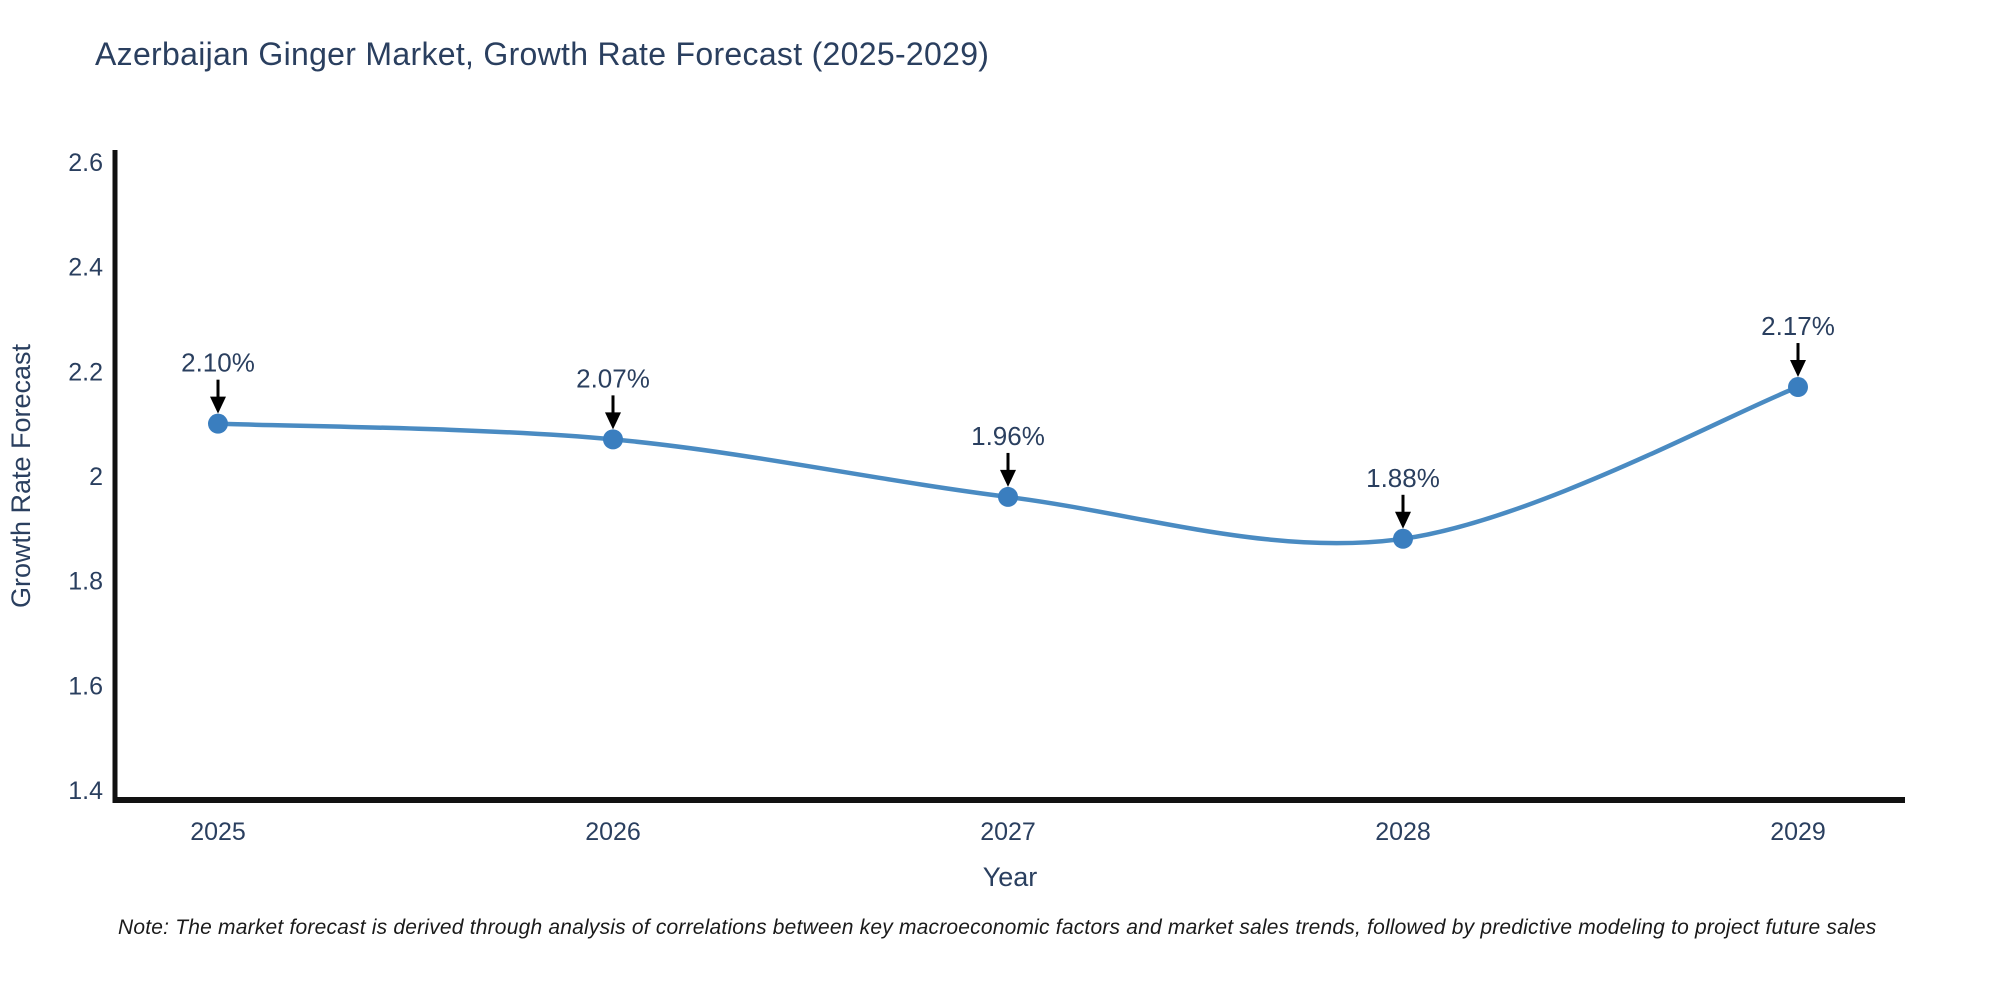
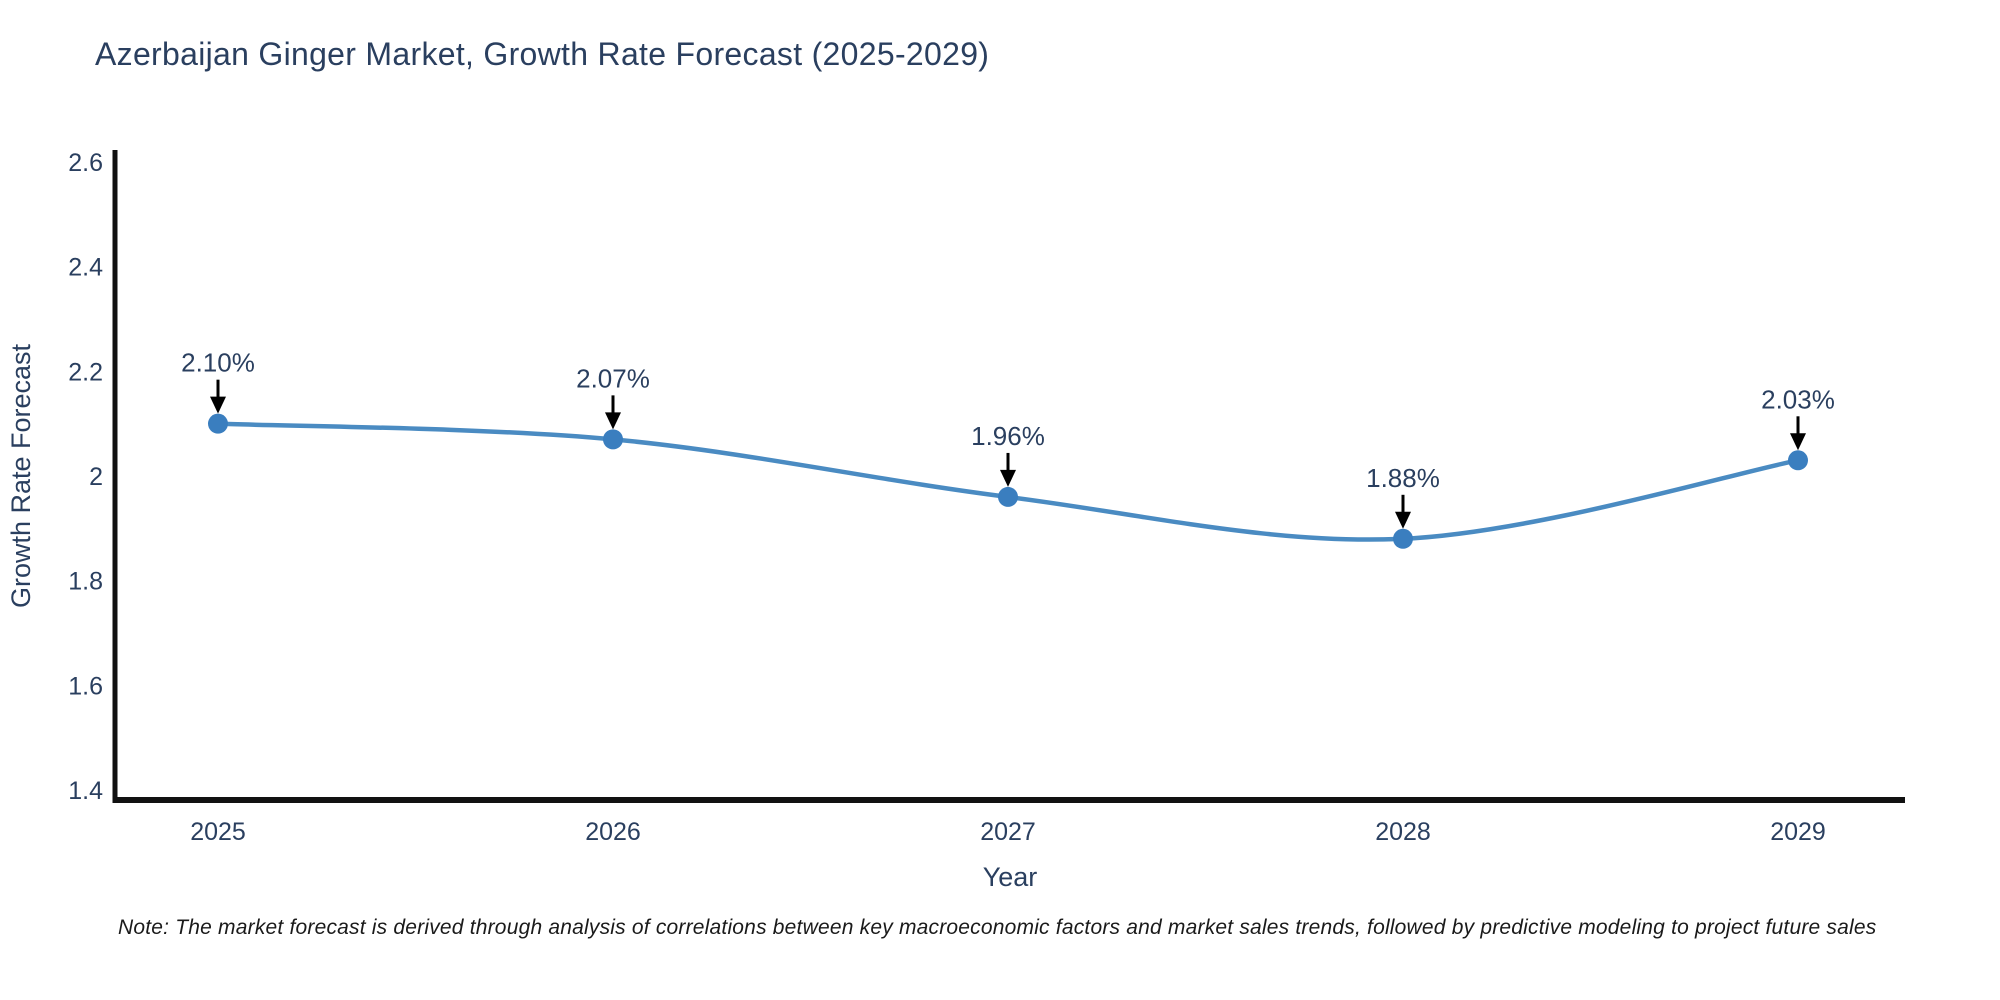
2029: 2.17% -> 2.03%
